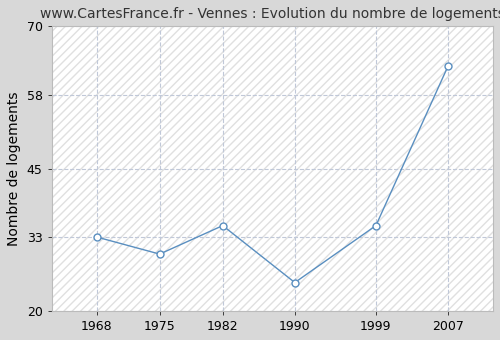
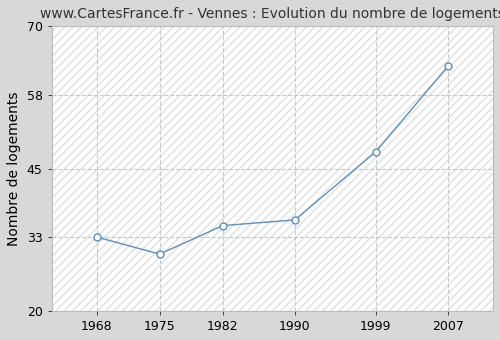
1990: 25 -> 36
1999: 35 -> 48
